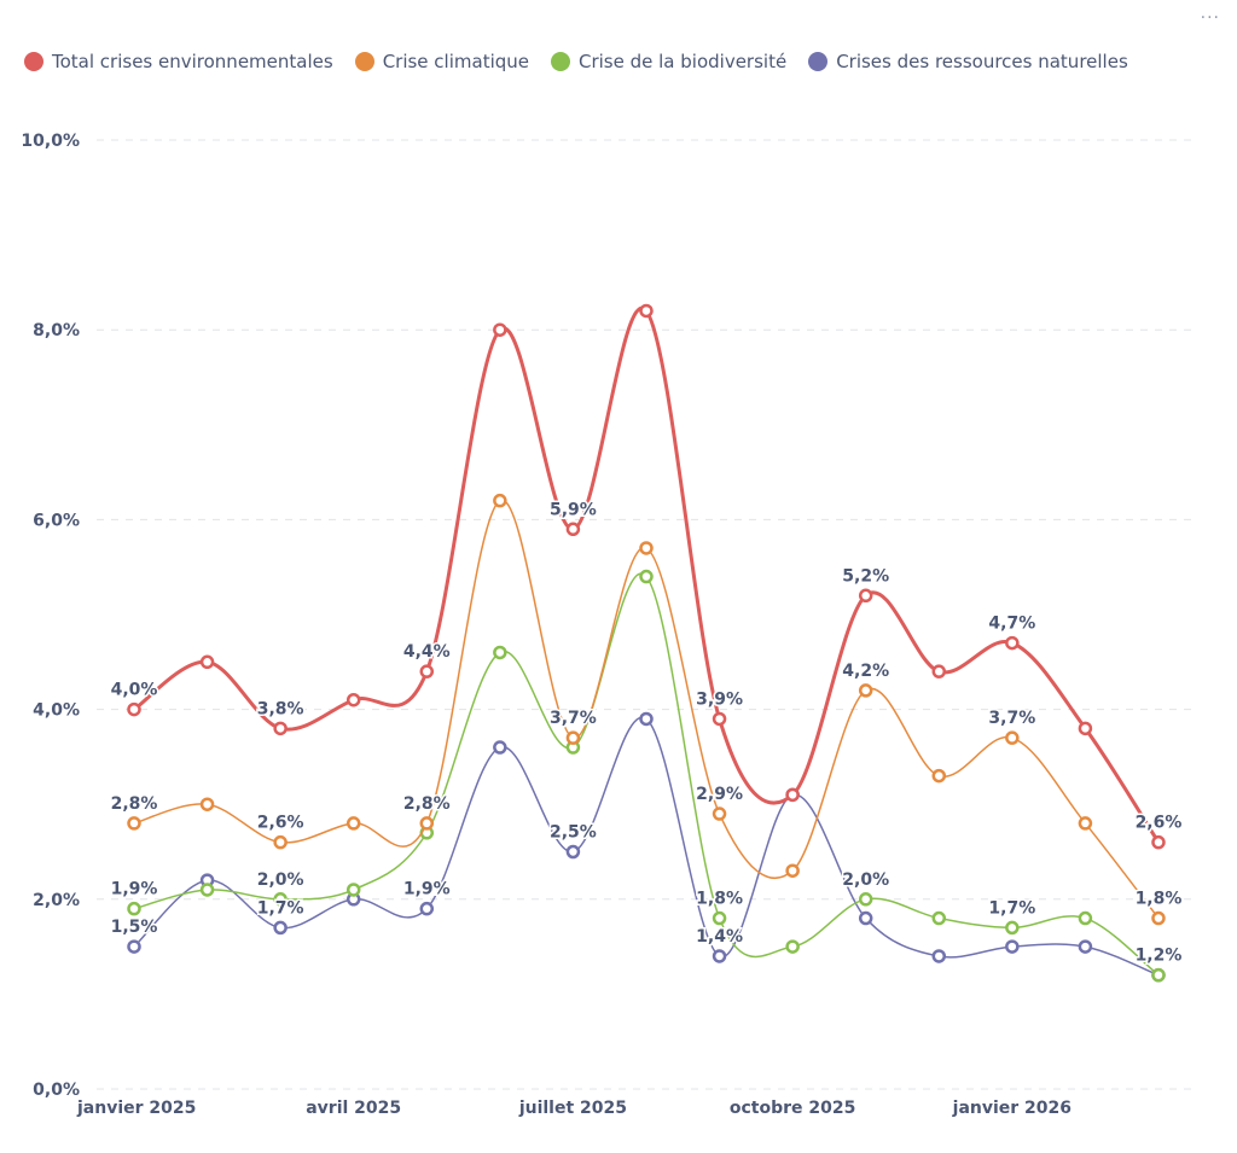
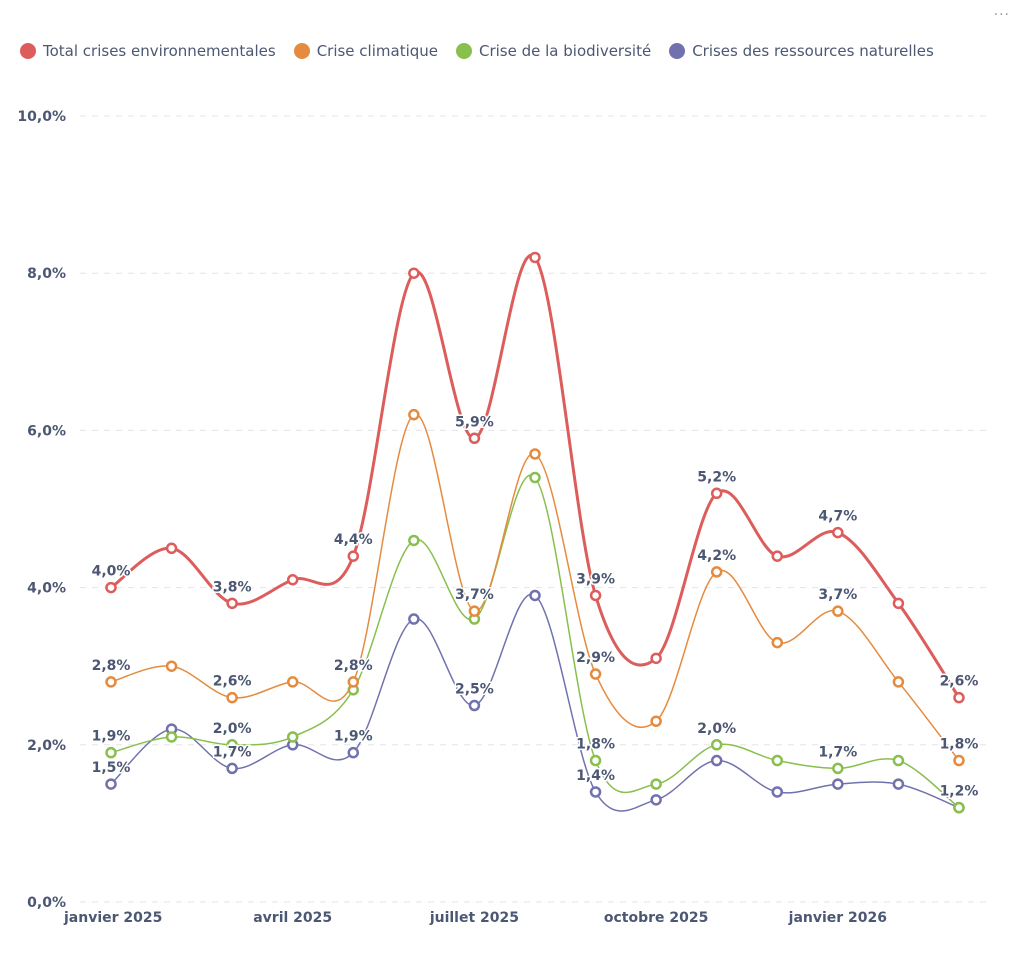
Crises des ressources naturelles/octobre 2025: 3,1% -> 1,3%
